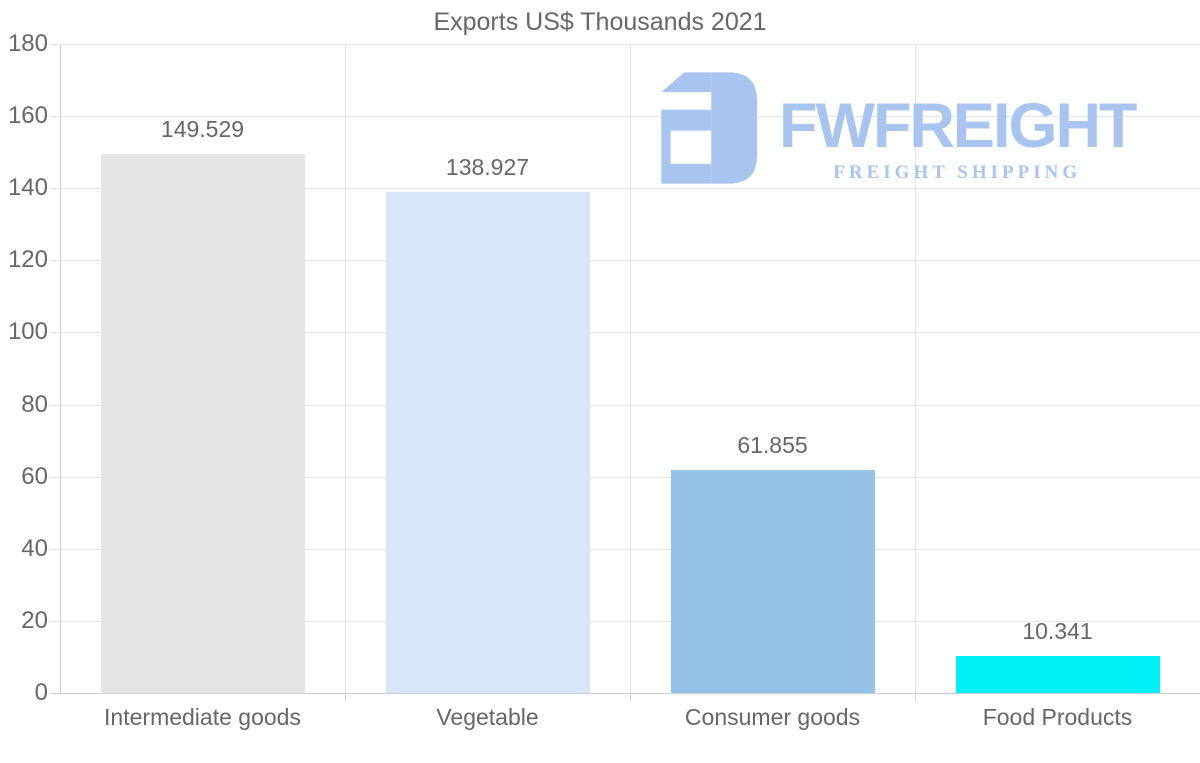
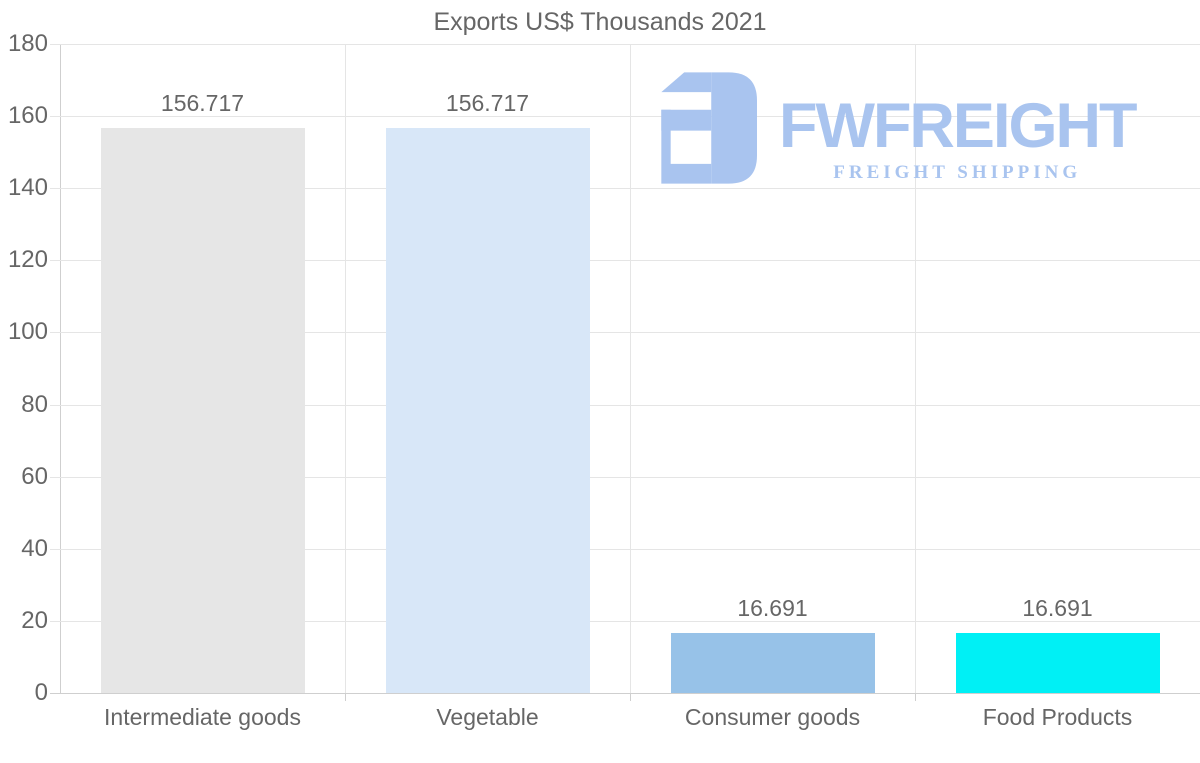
Intermediate goods: 149.529 -> 156.717
Vegetable: 138.927 -> 156.717
Consumer goods: 61.855 -> 16.691
Food Products: 10.341 -> 16.691
